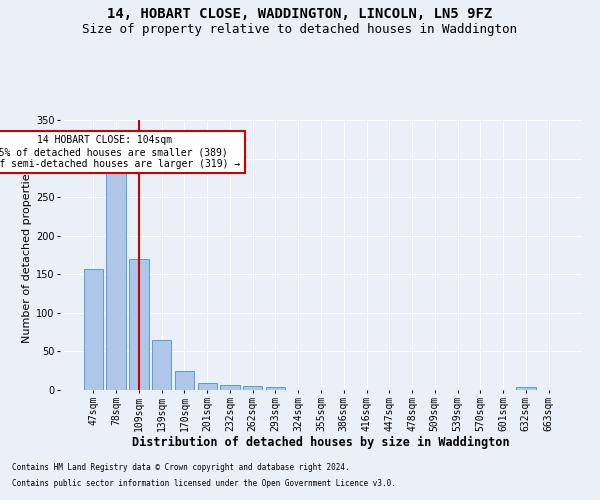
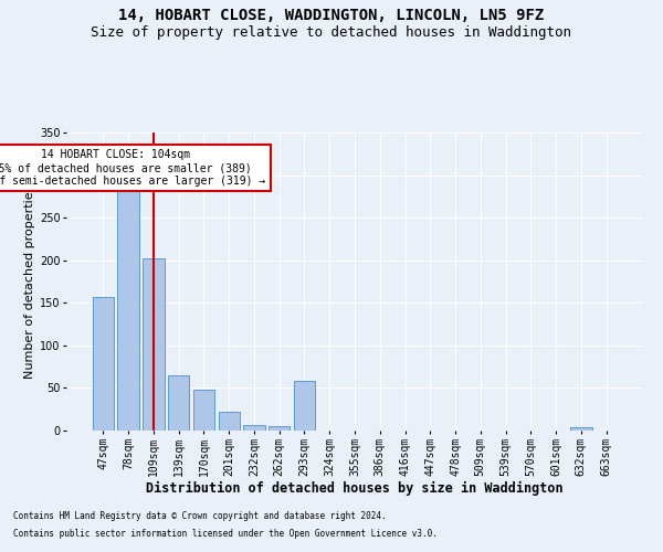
109sqm: 170 -> 202
170sqm: 25 -> 48
201sqm: 9 -> 22
293sqm: 4 -> 58
